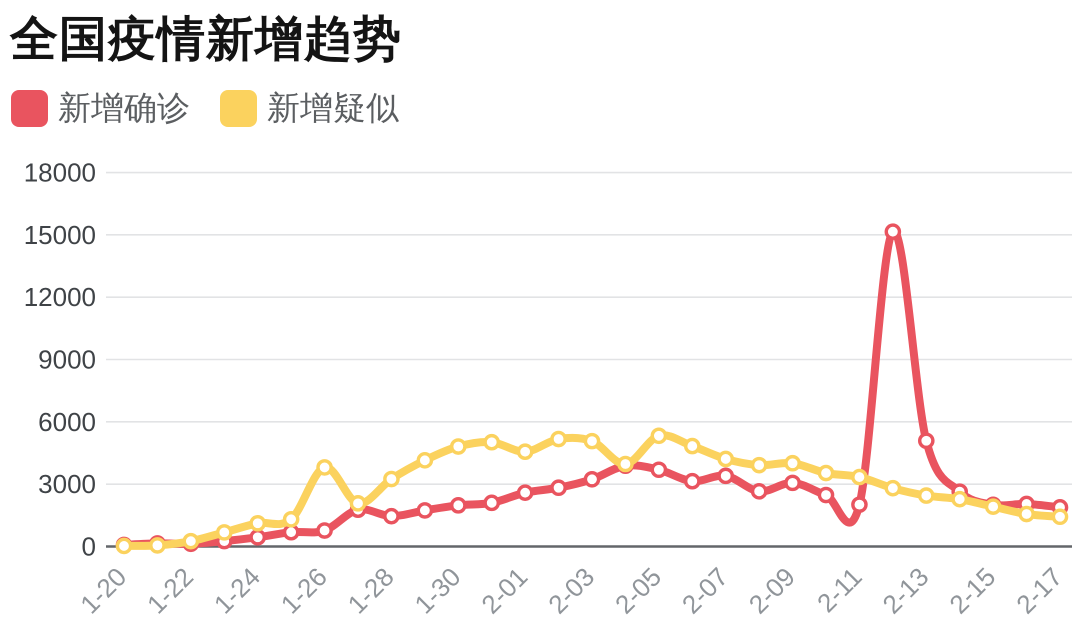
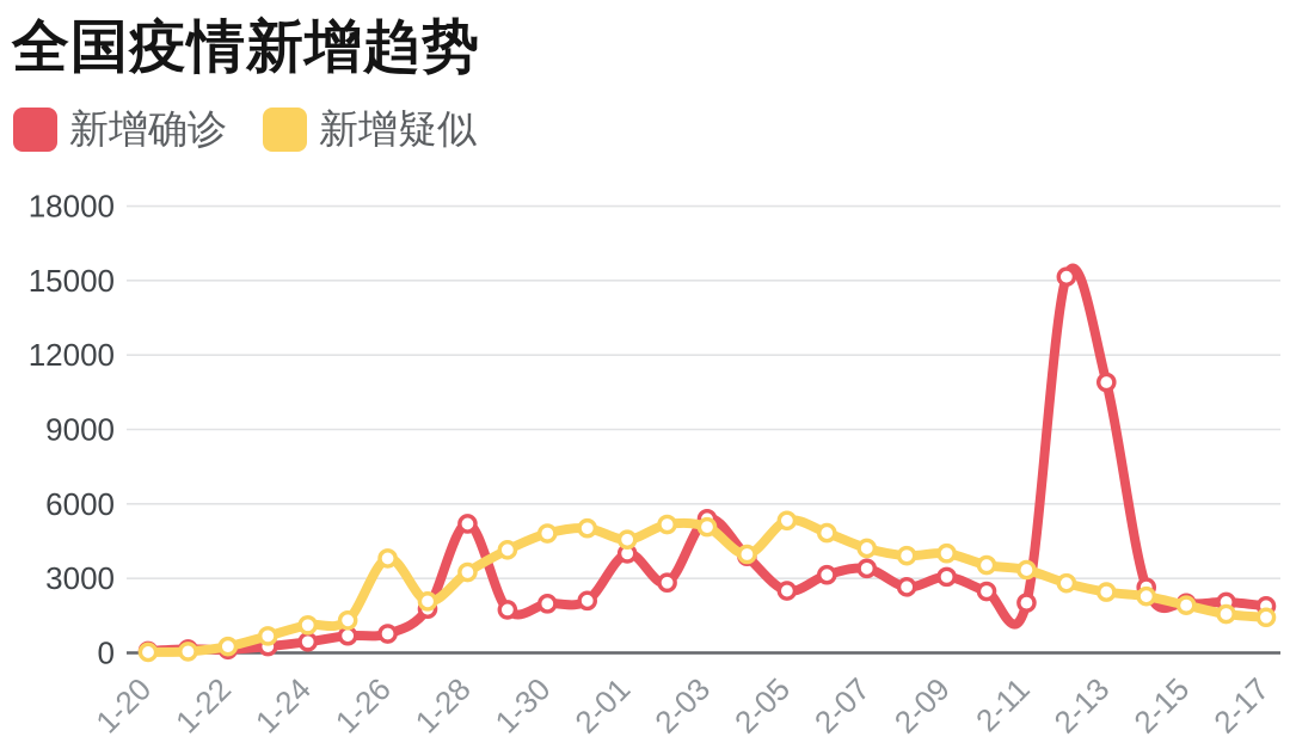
新增确诊/1-28: 1500 -> 5200
新增确诊/2-01: 2600 -> 4000
新增确诊/2-03: 3200 -> 5400
新增确诊/2-05: 3700 -> 2500
新增确诊/2-13: 5100 -> 10900
